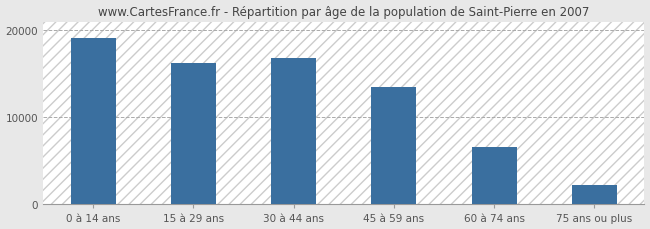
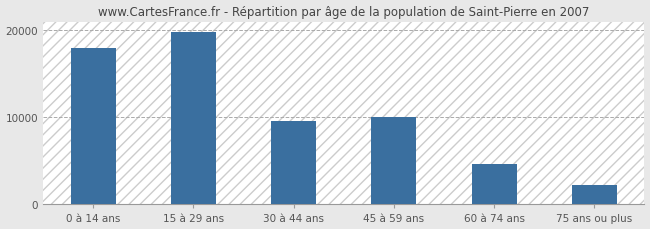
0 à 14 ans: 19100 -> 18000
15 à 29 ans: 16200 -> 19800
30 à 44 ans: 16800 -> 9600
45 à 59 ans: 13500 -> 10000
60 à 74 ans: 6600 -> 4600
